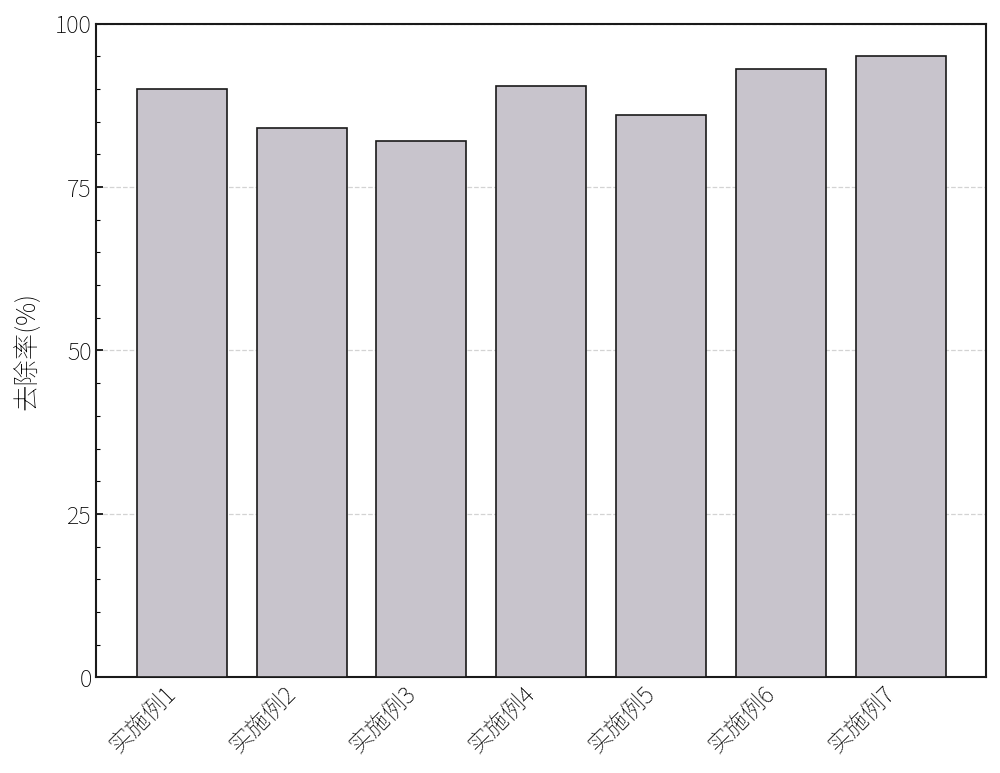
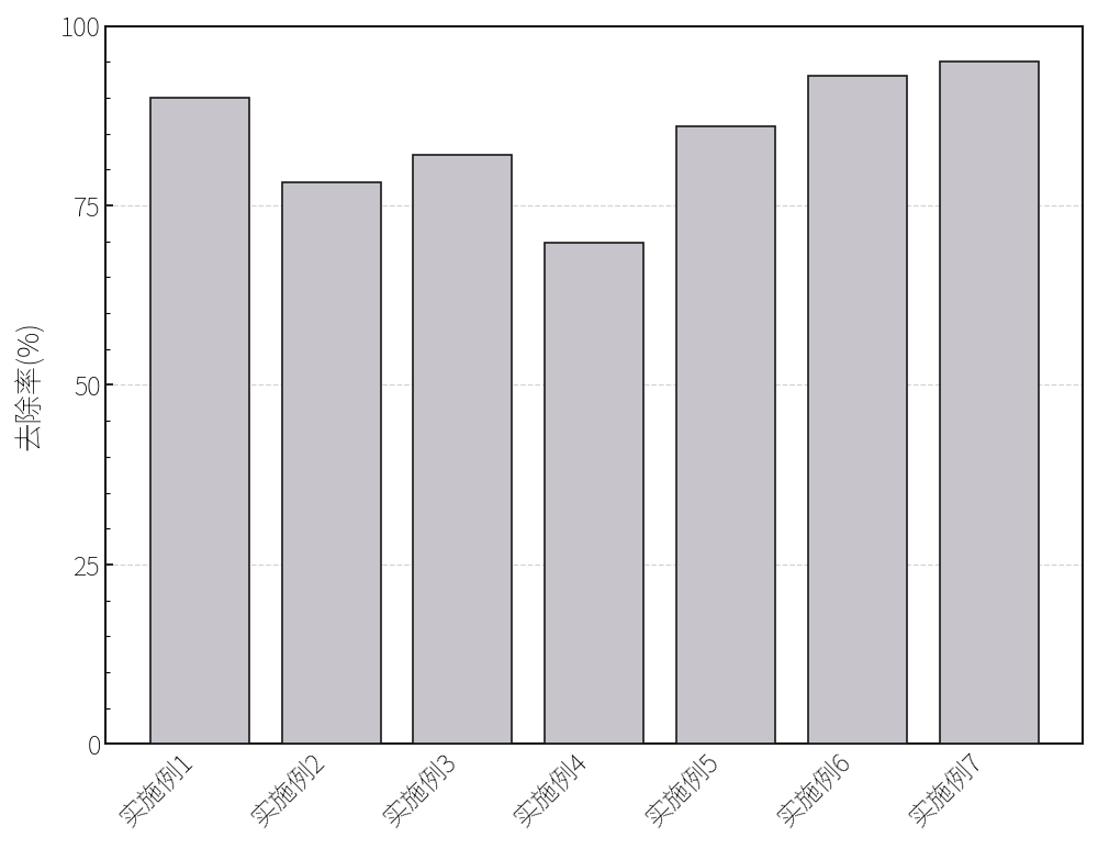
实施例2: 84.0 -> 78.2
实施例4: 90.5 -> 69.8
